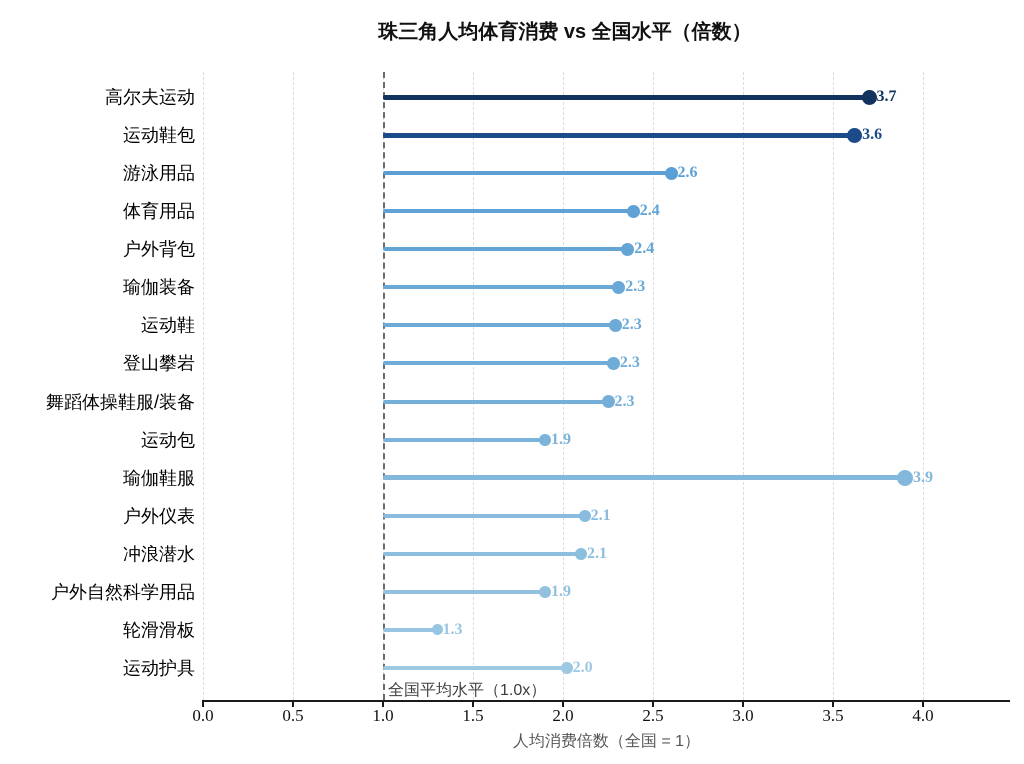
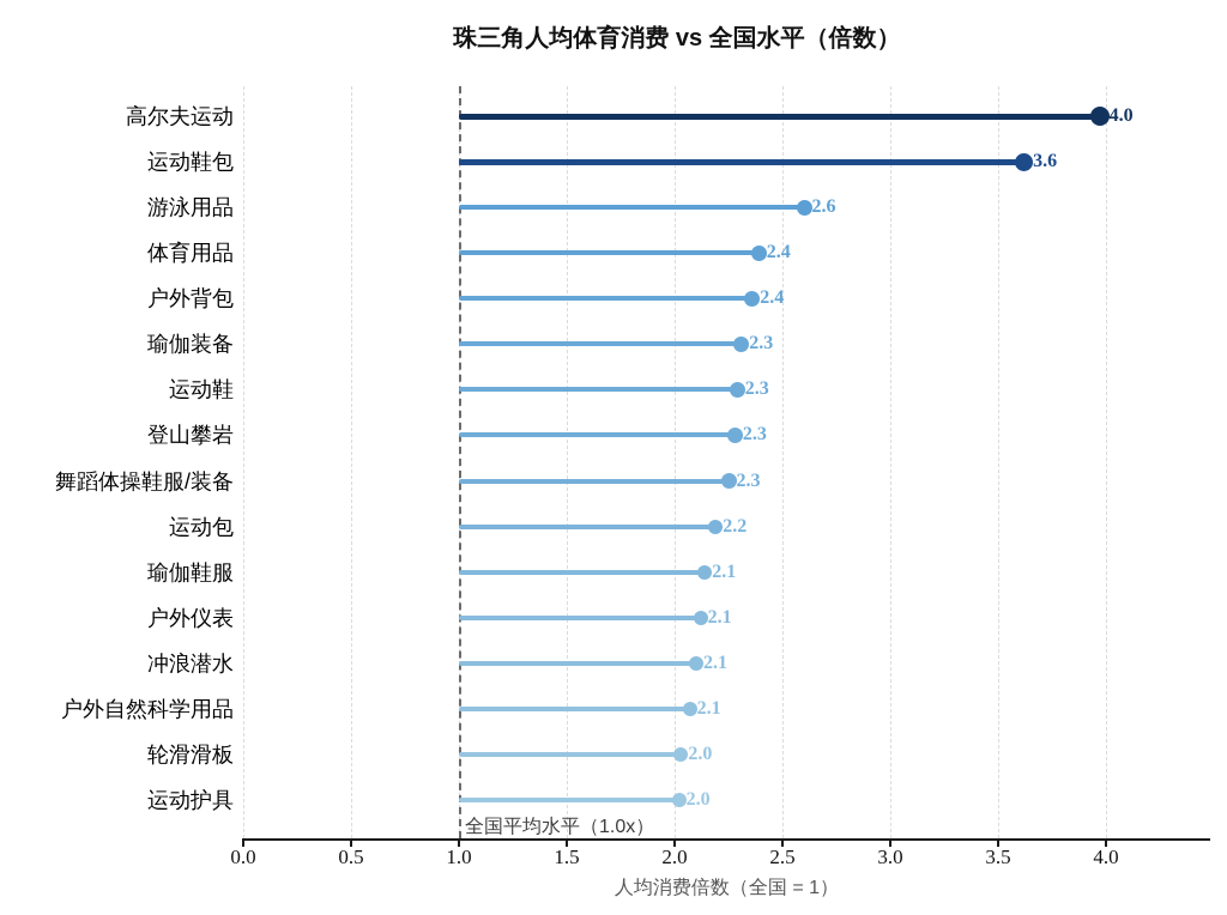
高尔夫运动: 3.7 -> 4.0
运动包: 1.9 -> 2.2
瑜伽鞋服: 3.9 -> 2.1
户外自然科学用品: 1.9 -> 2.1
轮滑滑板: 1.3 -> 2.0
